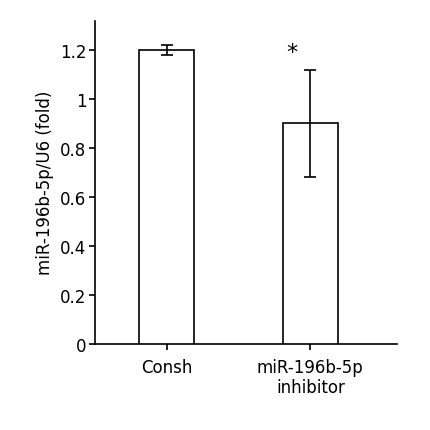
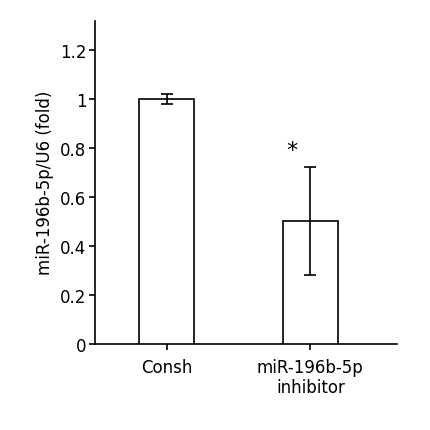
Consh: 1.2 -> 1.0
miR-196b-5p inhibitor: 0.9 -> 0.5
